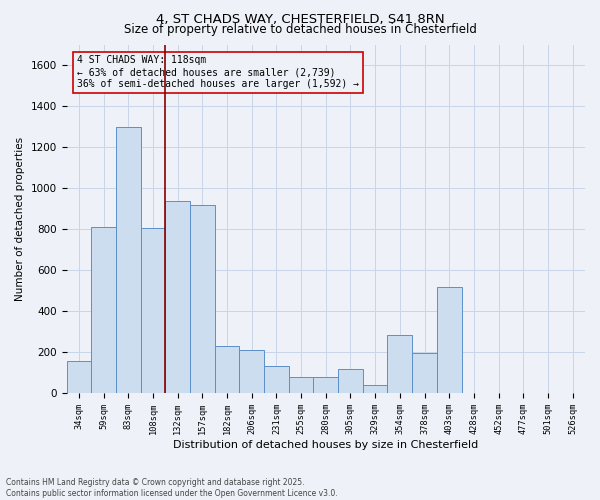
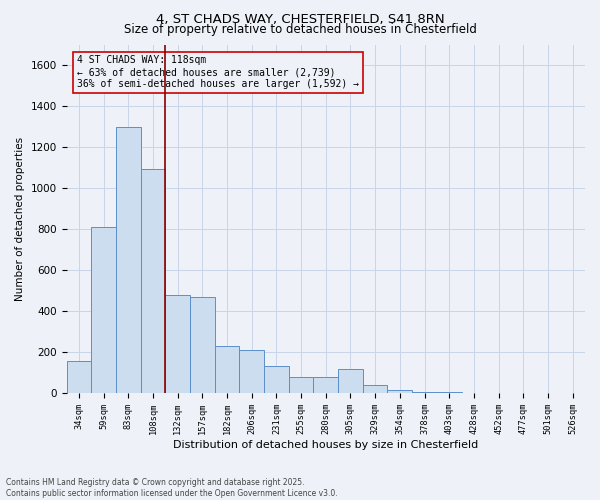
108sqm: 805 -> 1095
132sqm: 940 -> 480
157sqm: 920 -> 470
354sqm: 285 -> 15
378sqm: 195 -> 5
403sqm: 520 -> 5
